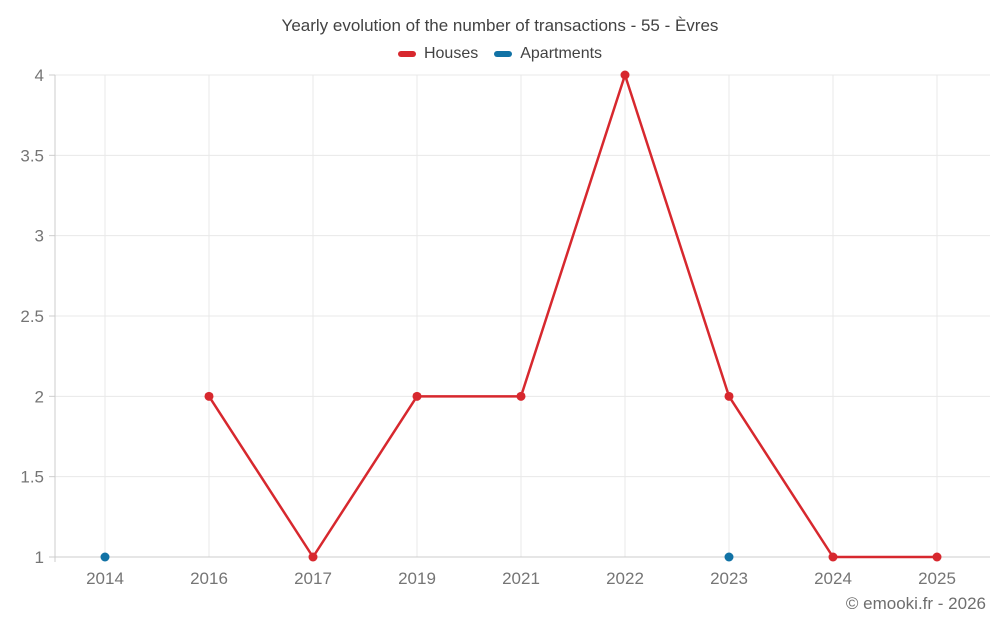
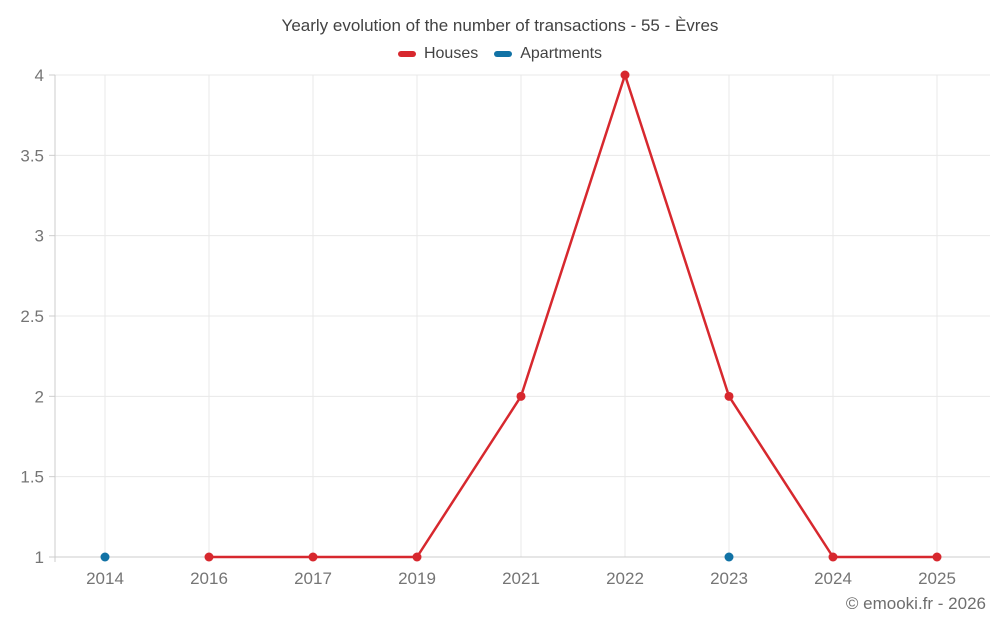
Houses/2016: 2 -> 1
Houses/2019: 2 -> 1
